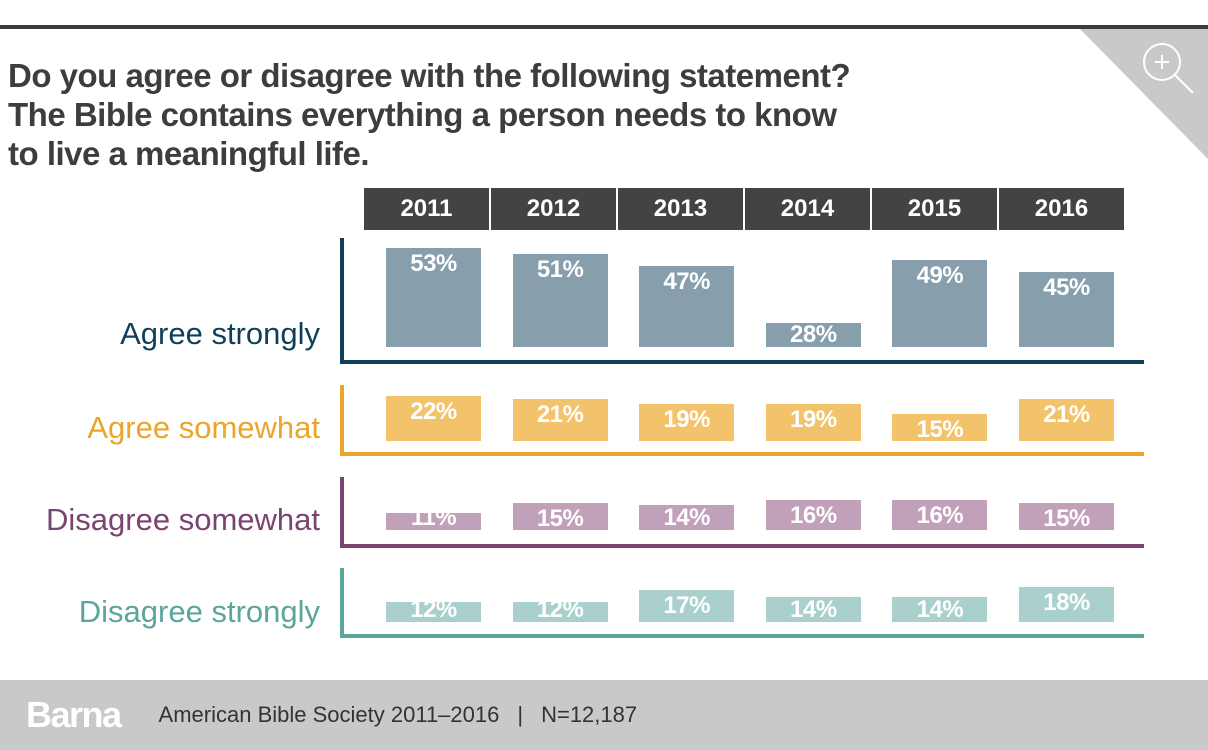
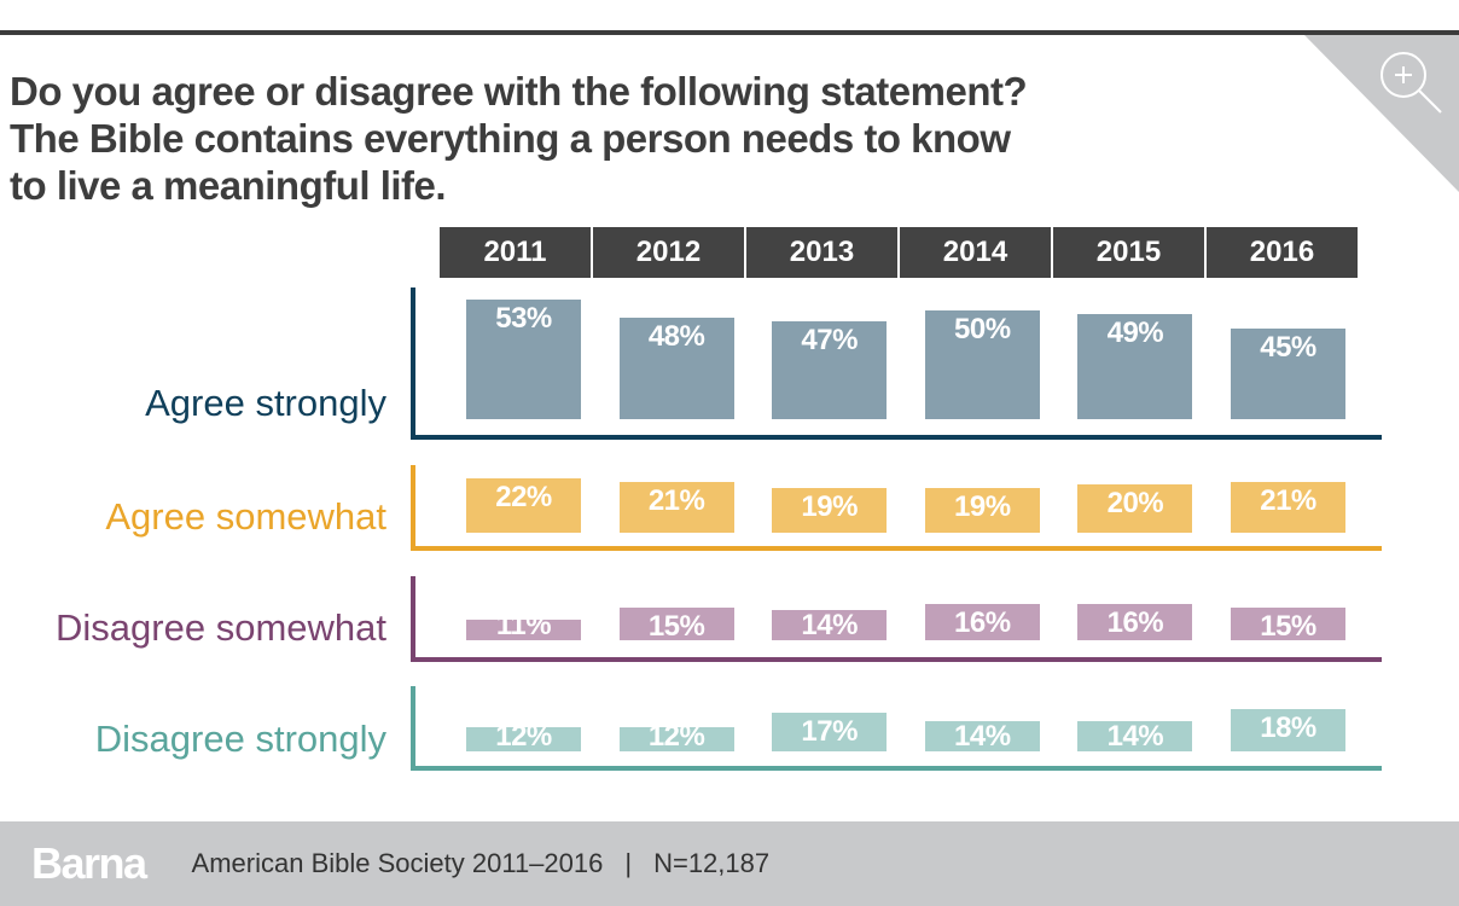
Agree strongly/2012: 51% -> 48%
Agree strongly/2014: 28% -> 50%
Agree somewhat/2015: 15% -> 20%
